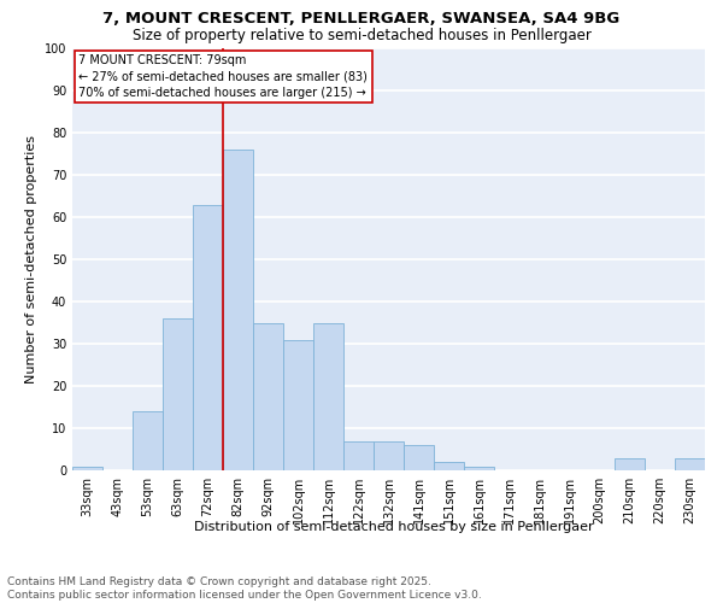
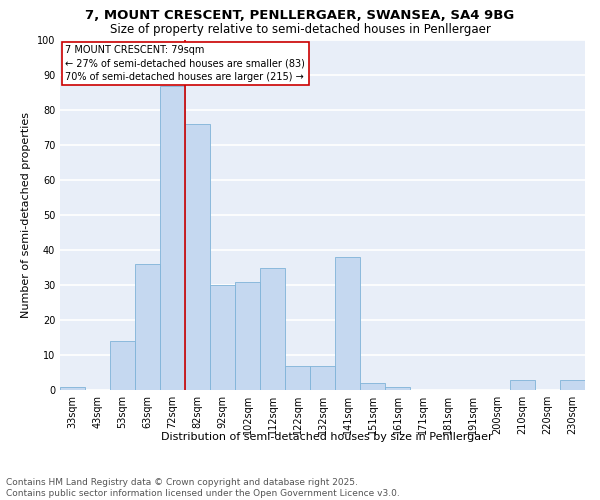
72sqm: 63 -> 87
92sqm: 35 -> 30
141sqm: 6 -> 38
